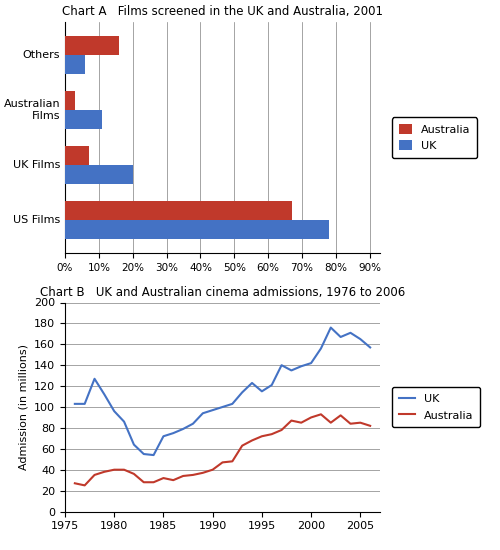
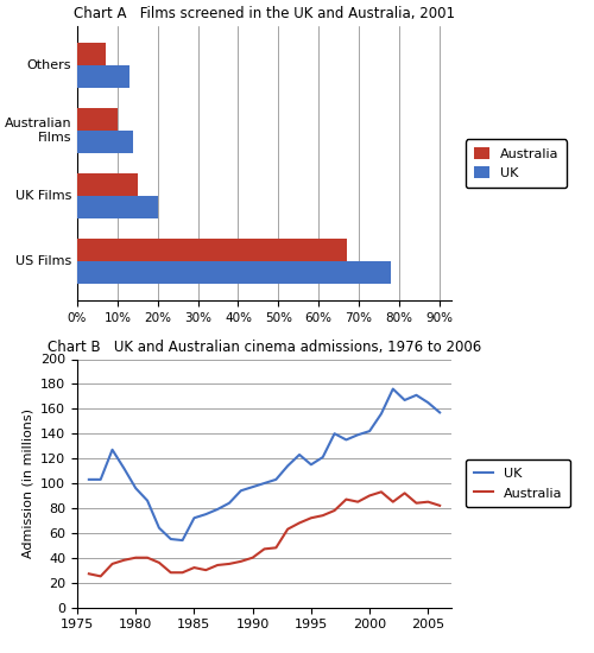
Chart A Films screened in the UK and Australia, 2001/Australia/Others: 16% -> 7%
Chart A Films screened in the UK and Australia, 2001/UK/Others: 6% -> 13%
Chart A Films screened in the UK and Australia, 2001/Australia/Australian Films: 3% -> 10%
Chart A Films screened in the UK and Australia, 2001/UK/Australian Films: 11% -> 14%
Chart A Films screened in the UK and Australia, 2001/Australia/UK Films: 7% -> 15%
